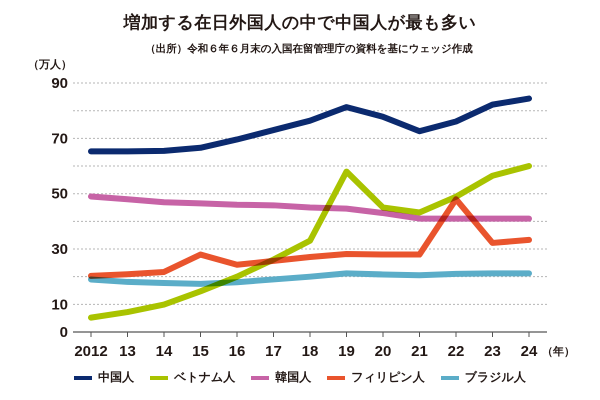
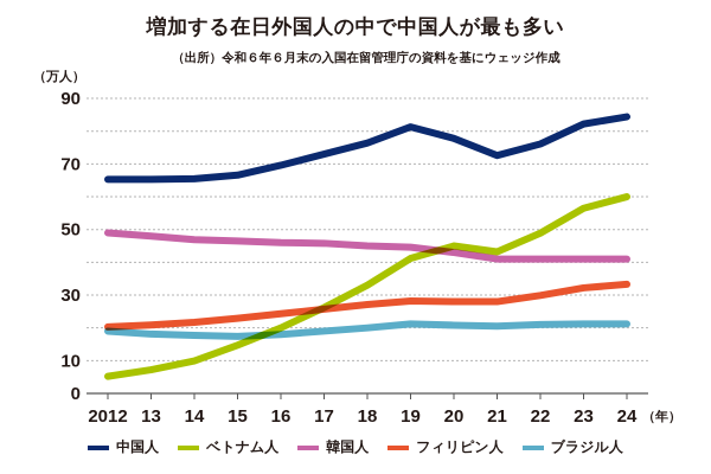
フィリピン人/15: 28 -> 23
ベトナム人/19: 58 -> 41
フィリピン人/22: 48 -> 30
